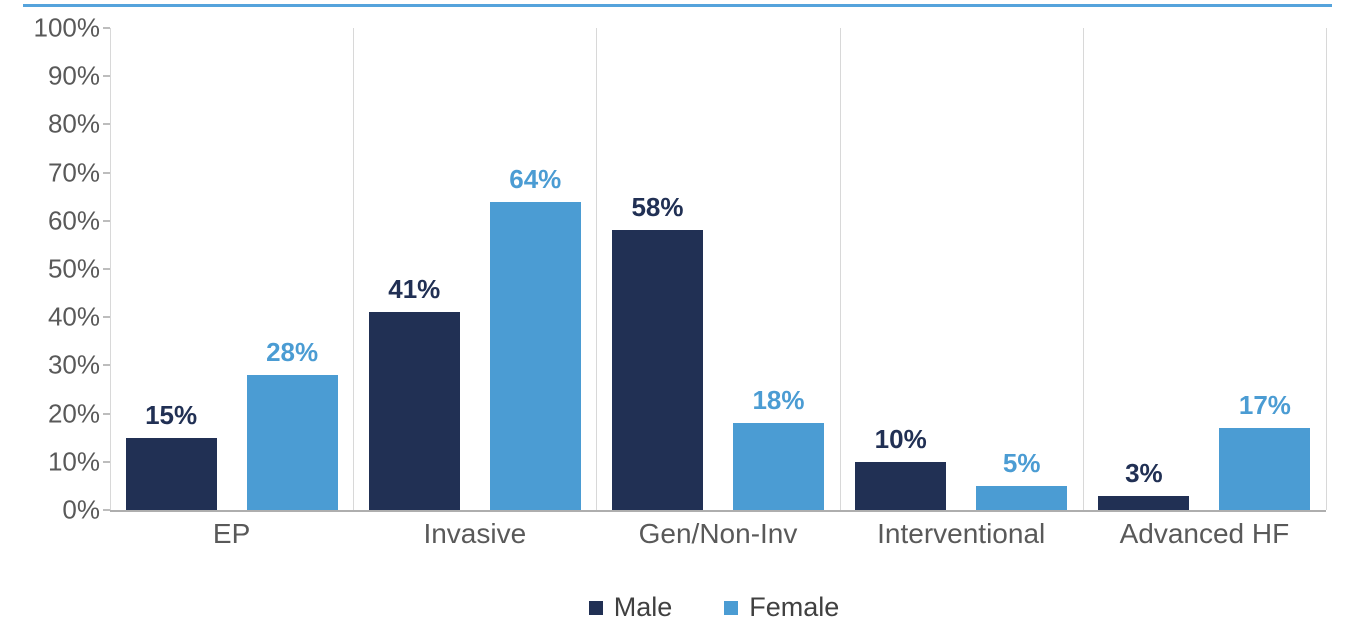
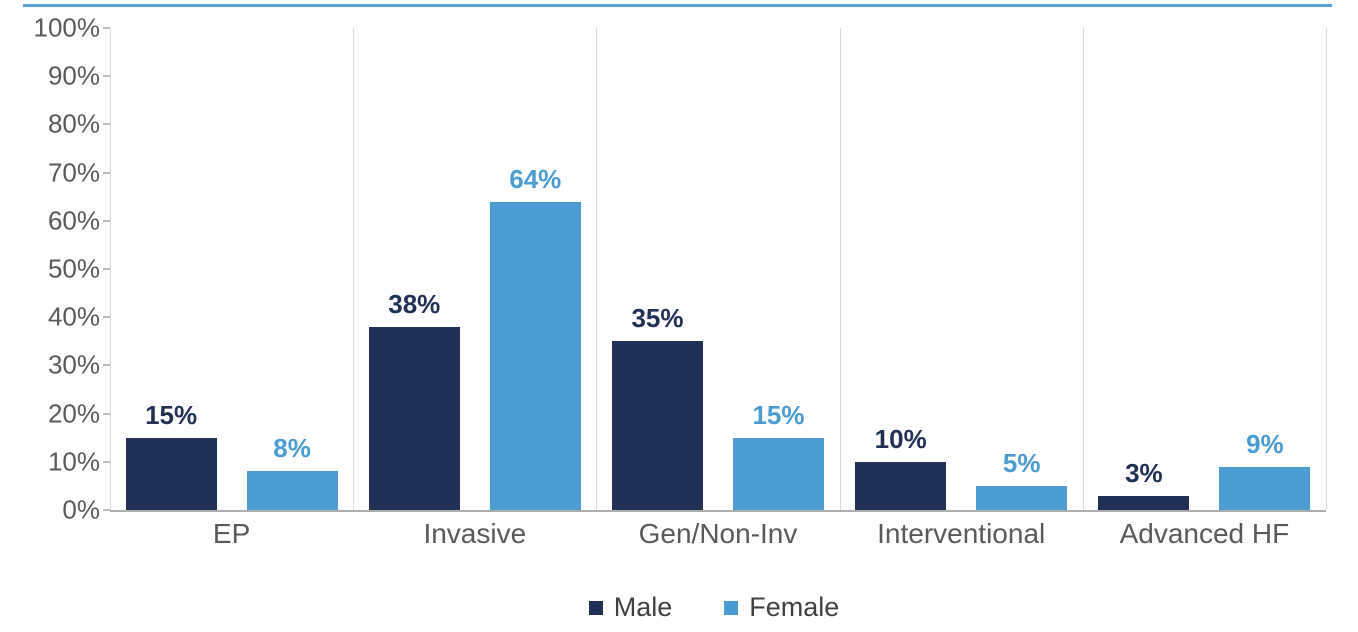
Female/EP: 28% -> 8%
Male/Invasive: 41% -> 38%
Male/Gen/Non-Inv: 58% -> 35%
Female/Gen/Non-Inv: 18% -> 15%
Female/Advanced HF: 17% -> 9%
